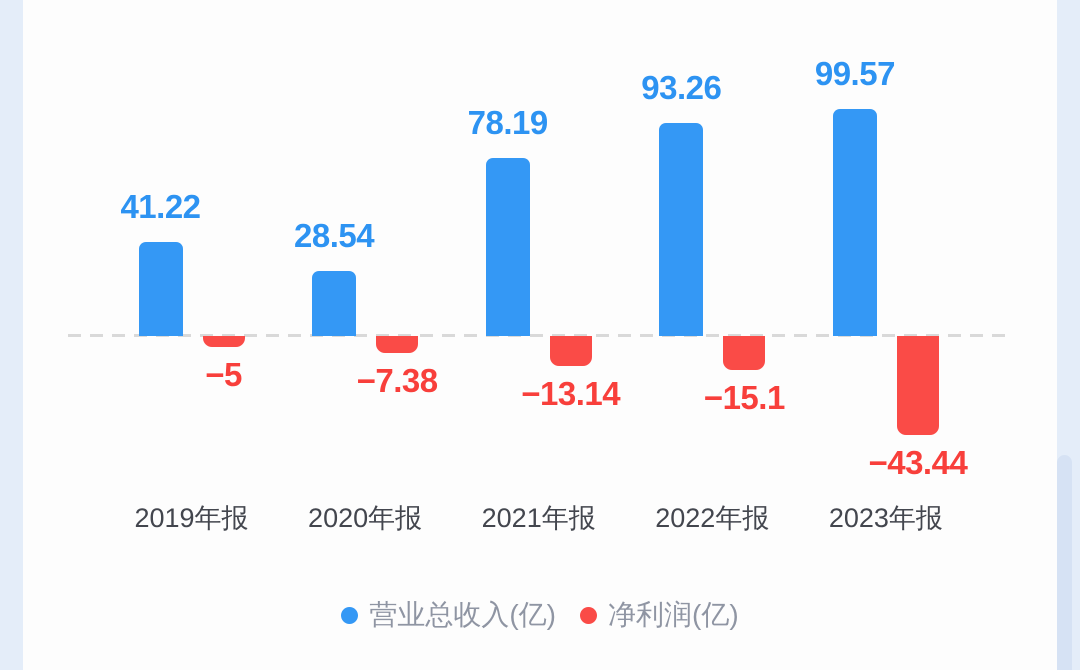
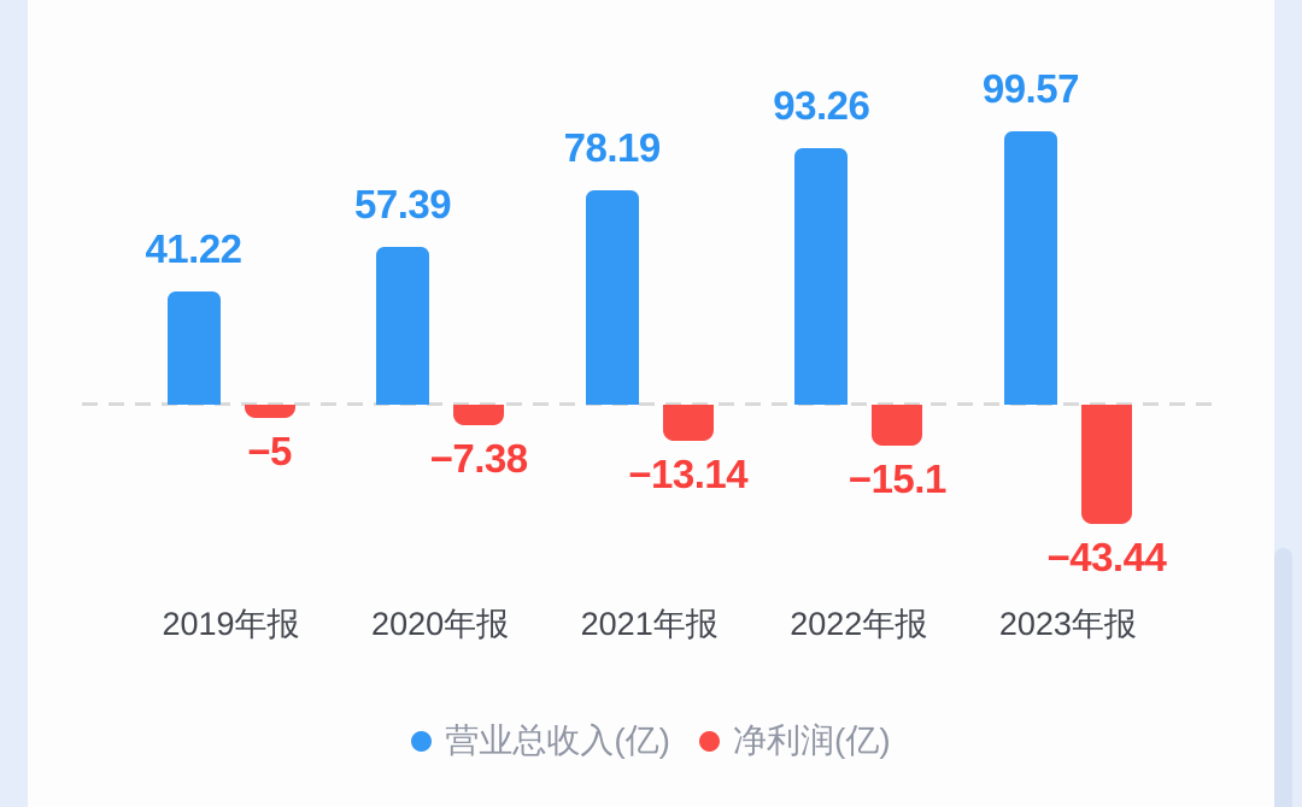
营业总收入(亿)/2020年报: 28.54 -> 57.39
